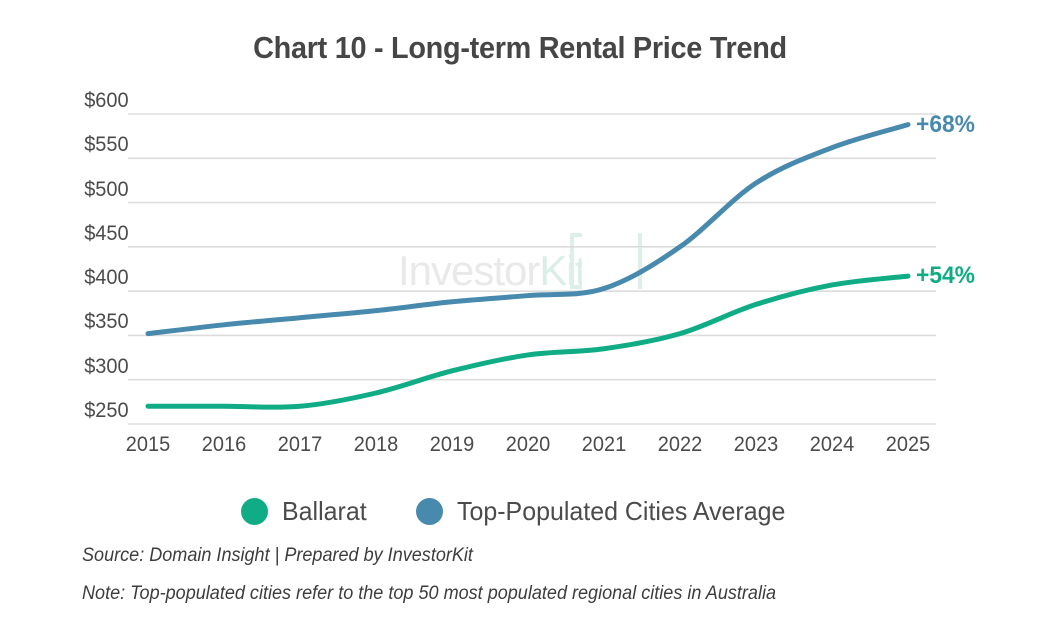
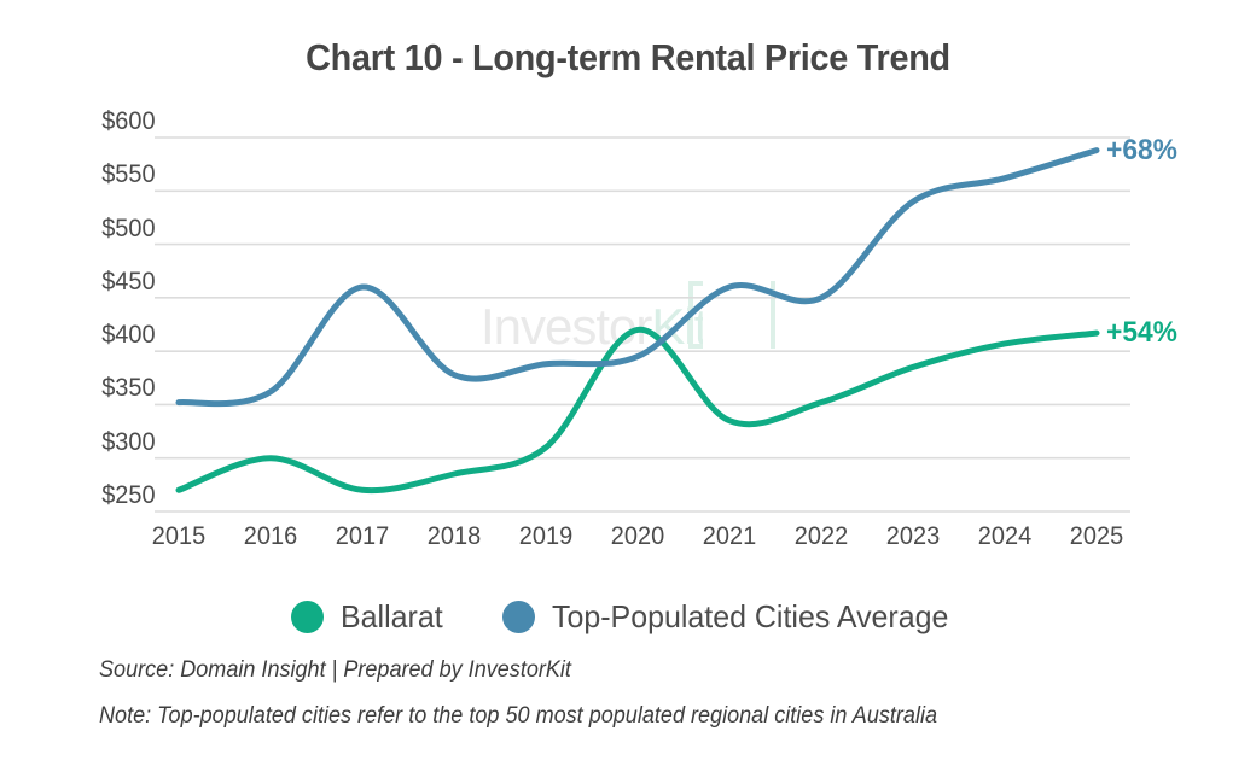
Ballarat/2016: $270 -> $300
Top-Populated Cities Average/2017: $370 -> $460
Ballarat/2020: $330 -> $420
Top-Populated Cities Average/2021: $400 -> $460
Top-Populated Cities Average/2023: $520 -> $540
